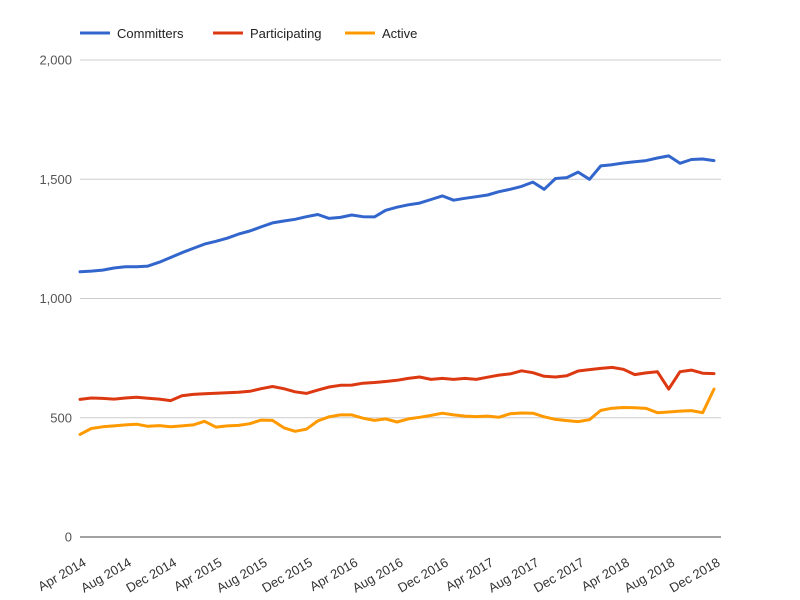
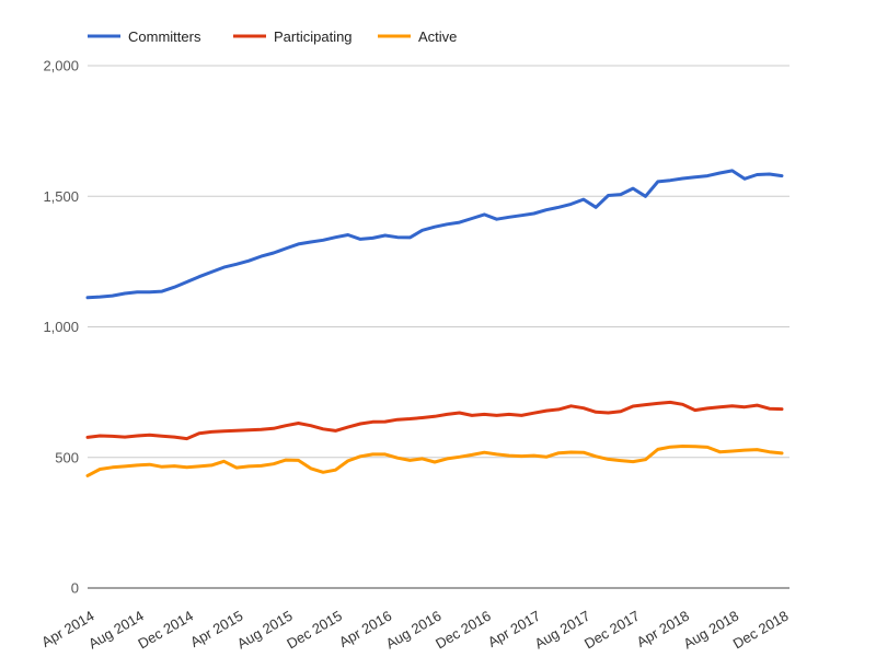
Participating/Aug 2018: 620 -> 700
Active/Dec 2018: 620 -> 520
